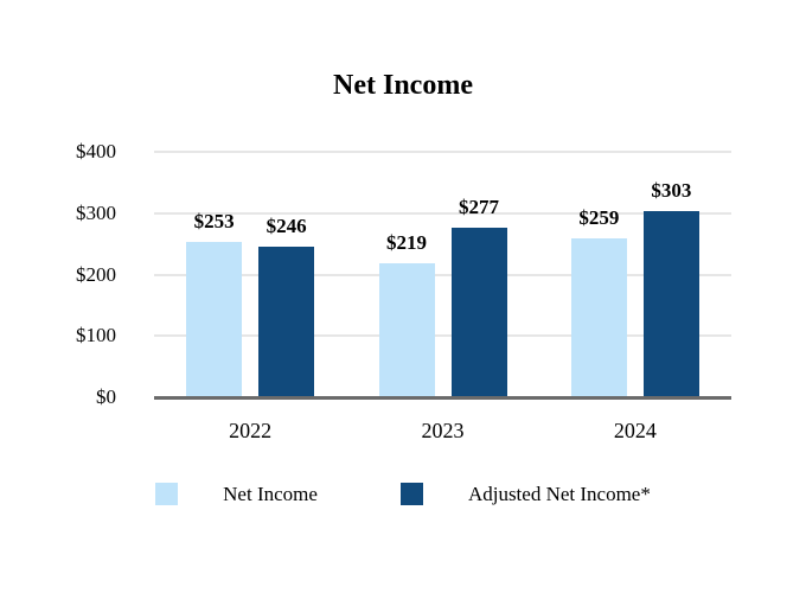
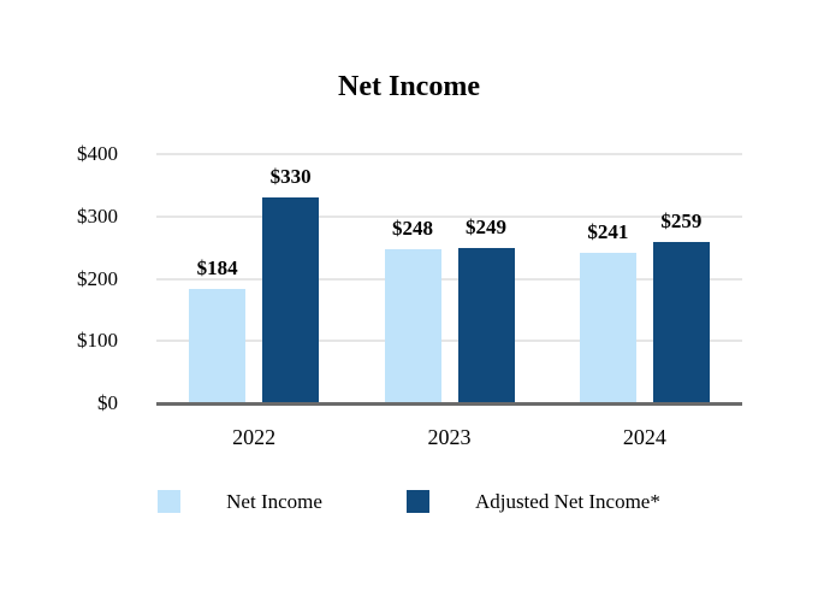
Net Income/2022: $253 -> $184
Adjusted Net Income*/2022: $246 -> $330
Net Income/2023: $219 -> $248
Adjusted Net Income*/2023: $277 -> $249
Net Income/2024: $259 -> $241
Adjusted Net Income*/2024: $303 -> $259
